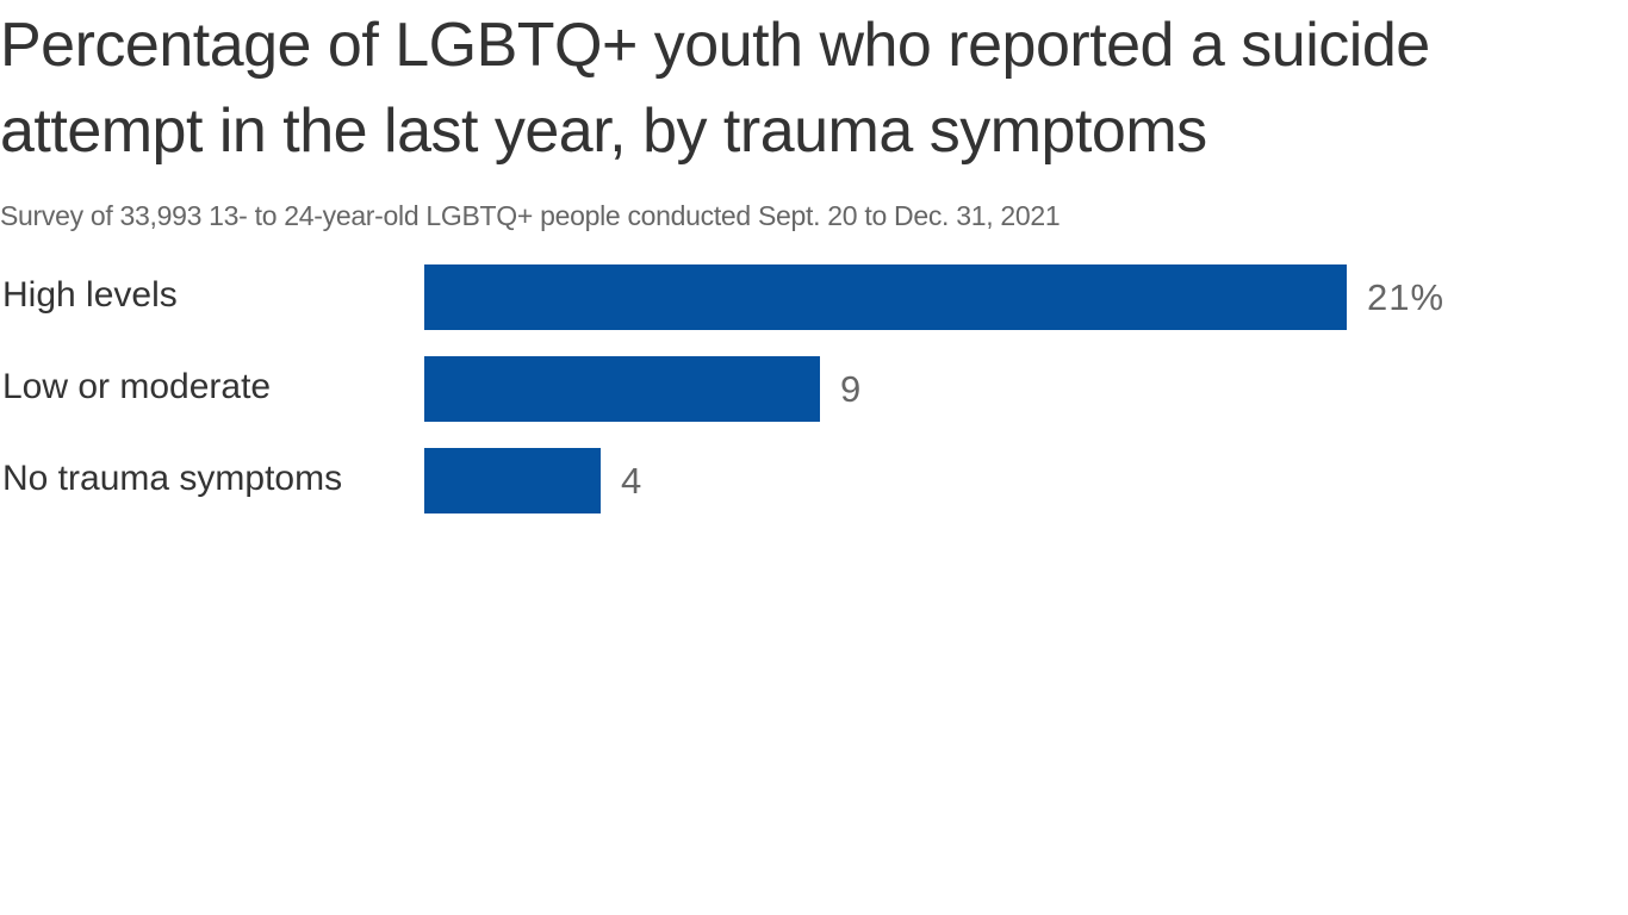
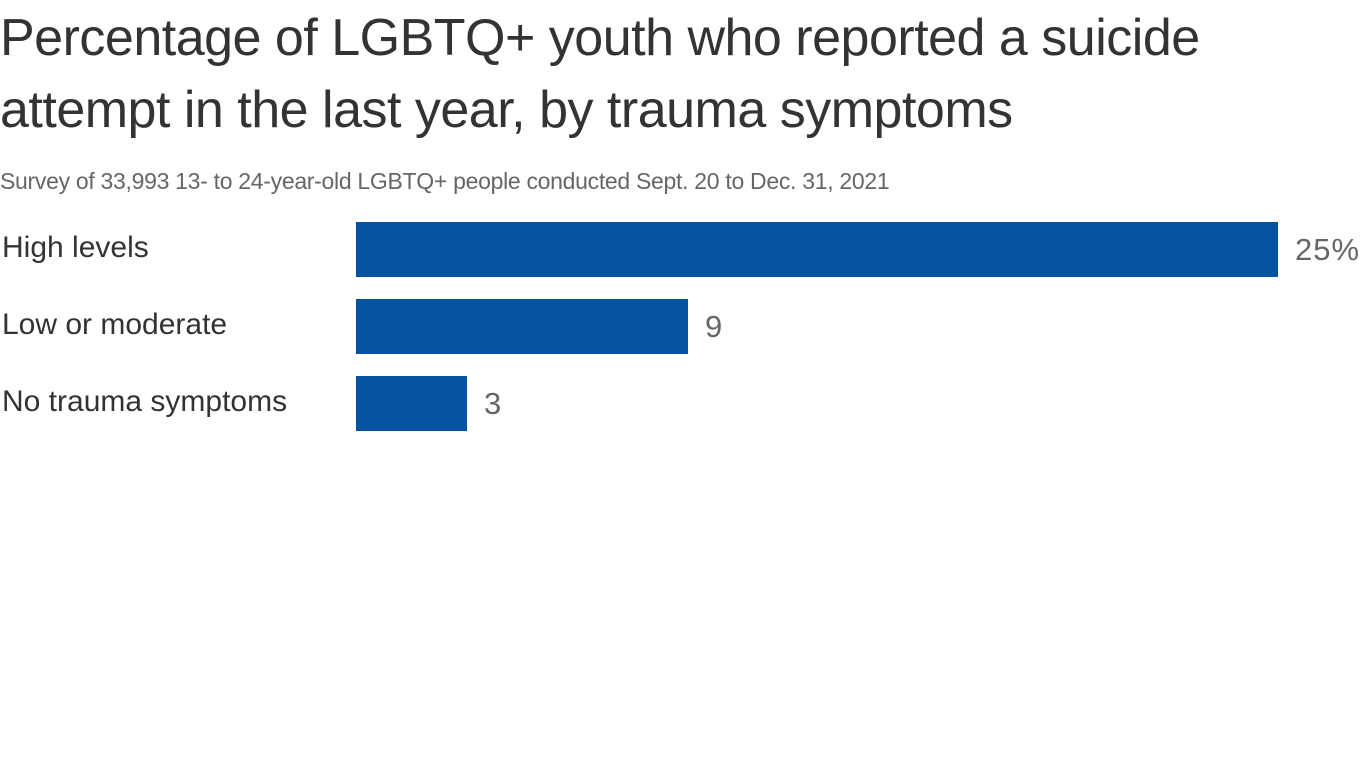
High levels: 21% -> 25%
No trauma symptoms: 4 -> 3
